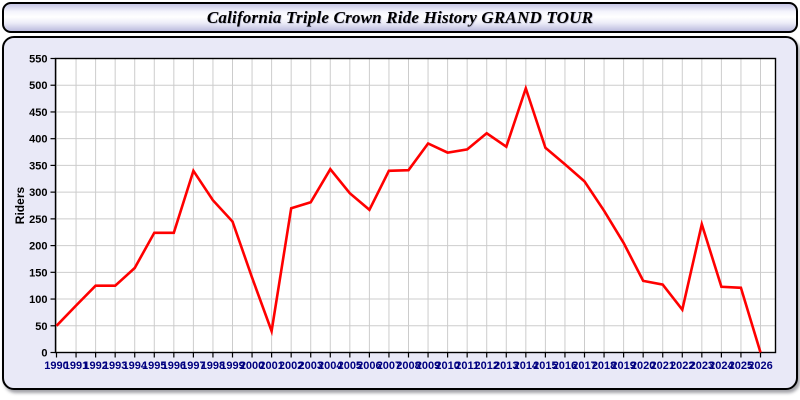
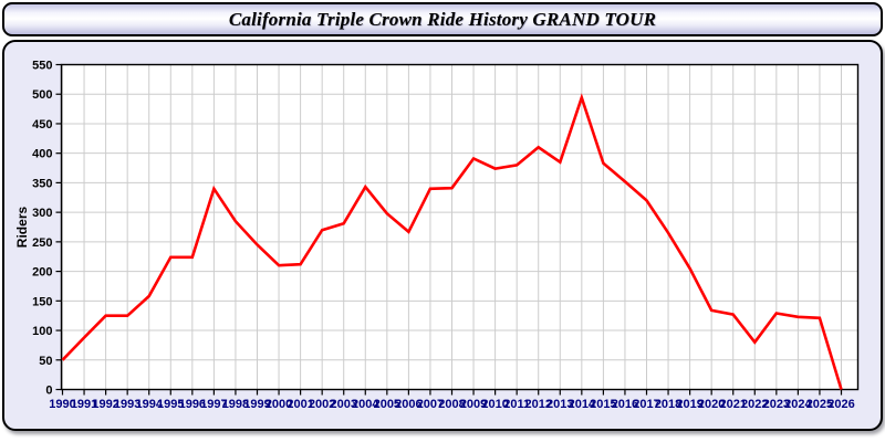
2000: 140 -> 210
2001: 40 -> 210
2023: 240 -> 130
